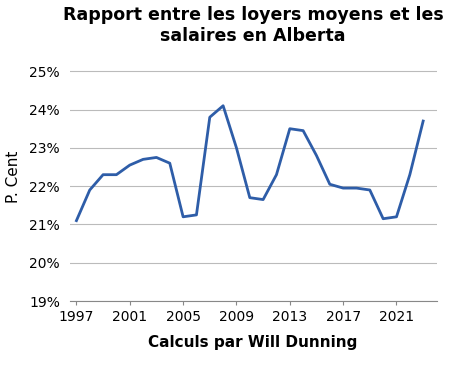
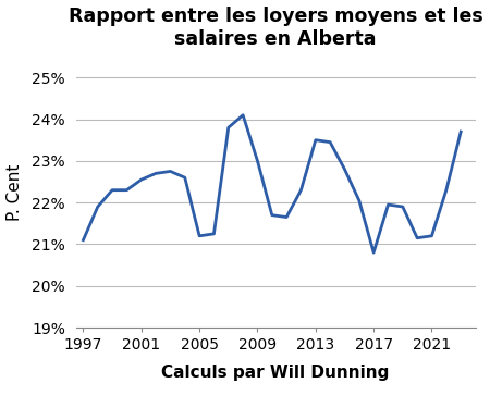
2017: 21.95% -> 20.80%
